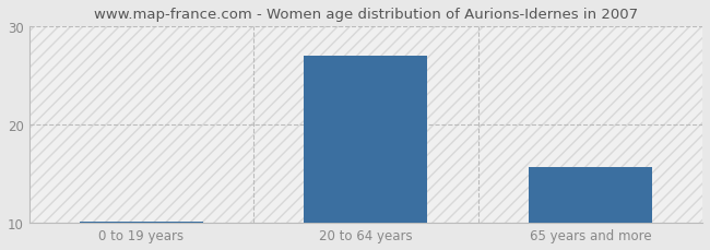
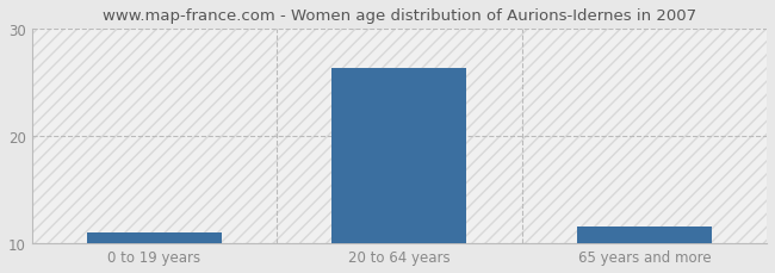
0 to 19 years: 10.2 -> 11.0
20 to 64 years: 27.0 -> 26.4
65 years and more: 15.7 -> 11.6
